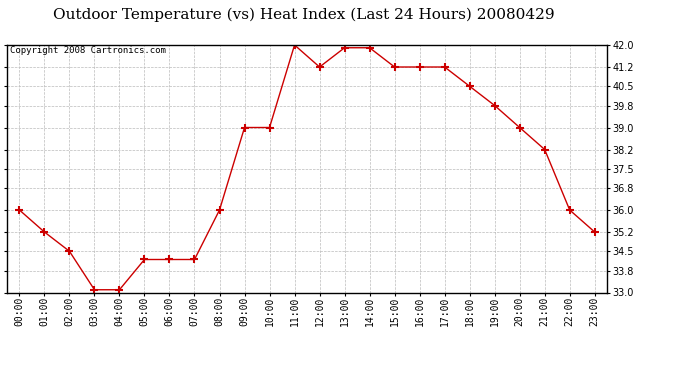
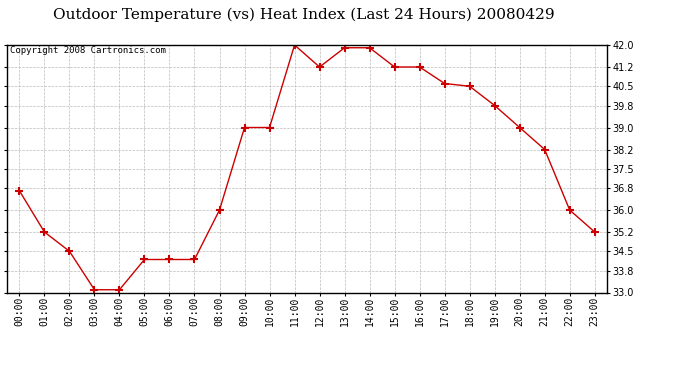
00:00: 36.0 -> 36.7
17:00: 41.2 -> 40.6
